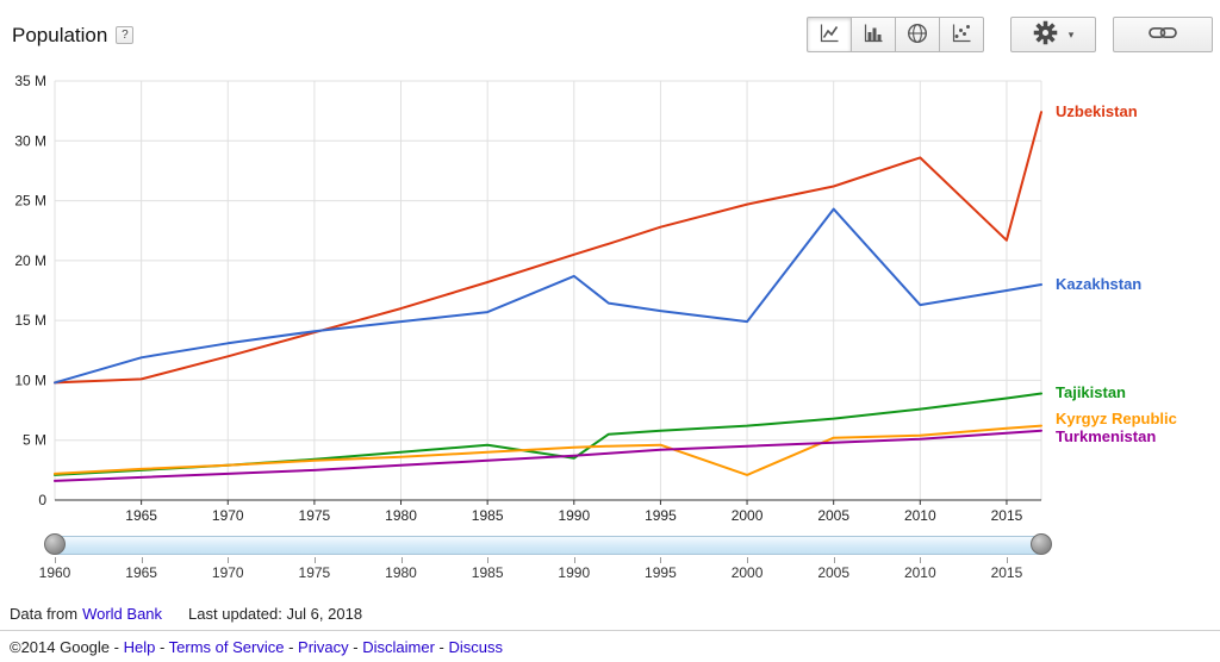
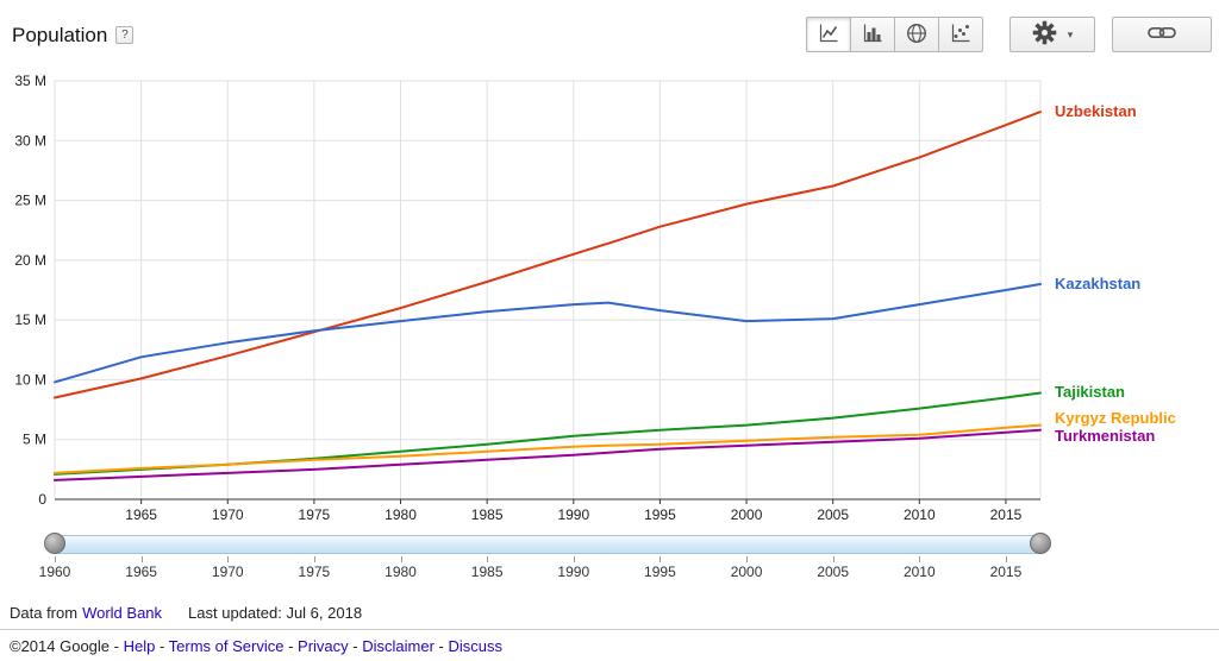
Uzbekistan/1960: 9.8M -> 8.5M
Kazakhstan/1990: 18.7M -> 16.3M
Tajikistan/1990: 3.5M -> 5.3M
Kyrgyz Republic/2000: 2.1M -> 4.9M
Kazakhstan/2005: 24.3M -> 15.1M
Uzbekistan/2015: 21.7M -> 31.3M
